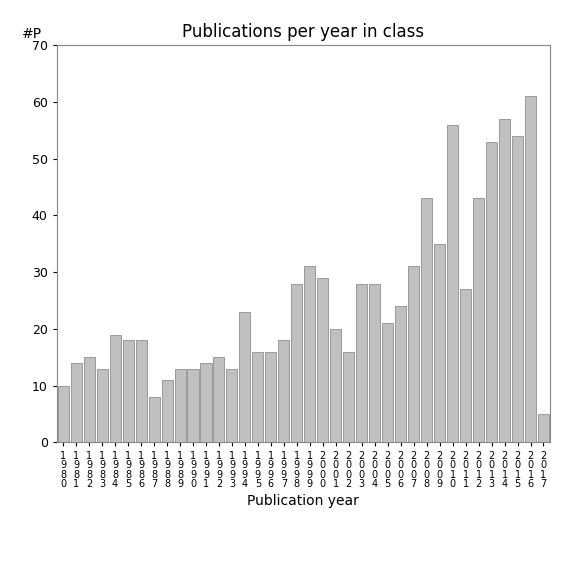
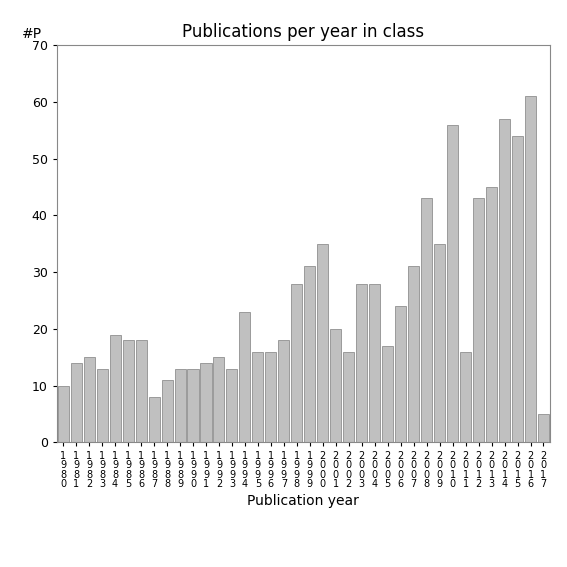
2 0 0 0: 29 -> 35
2 0 0 5: 21 -> 17
2 0 1 1: 27 -> 16
2 0 1 3: 53 -> 45
